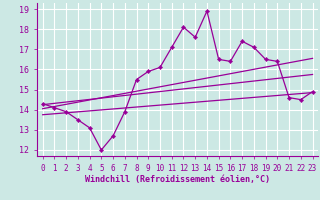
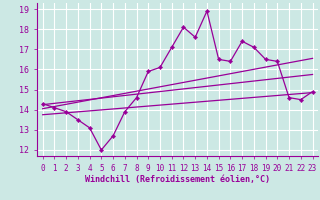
8: 15.5 -> 14.6
